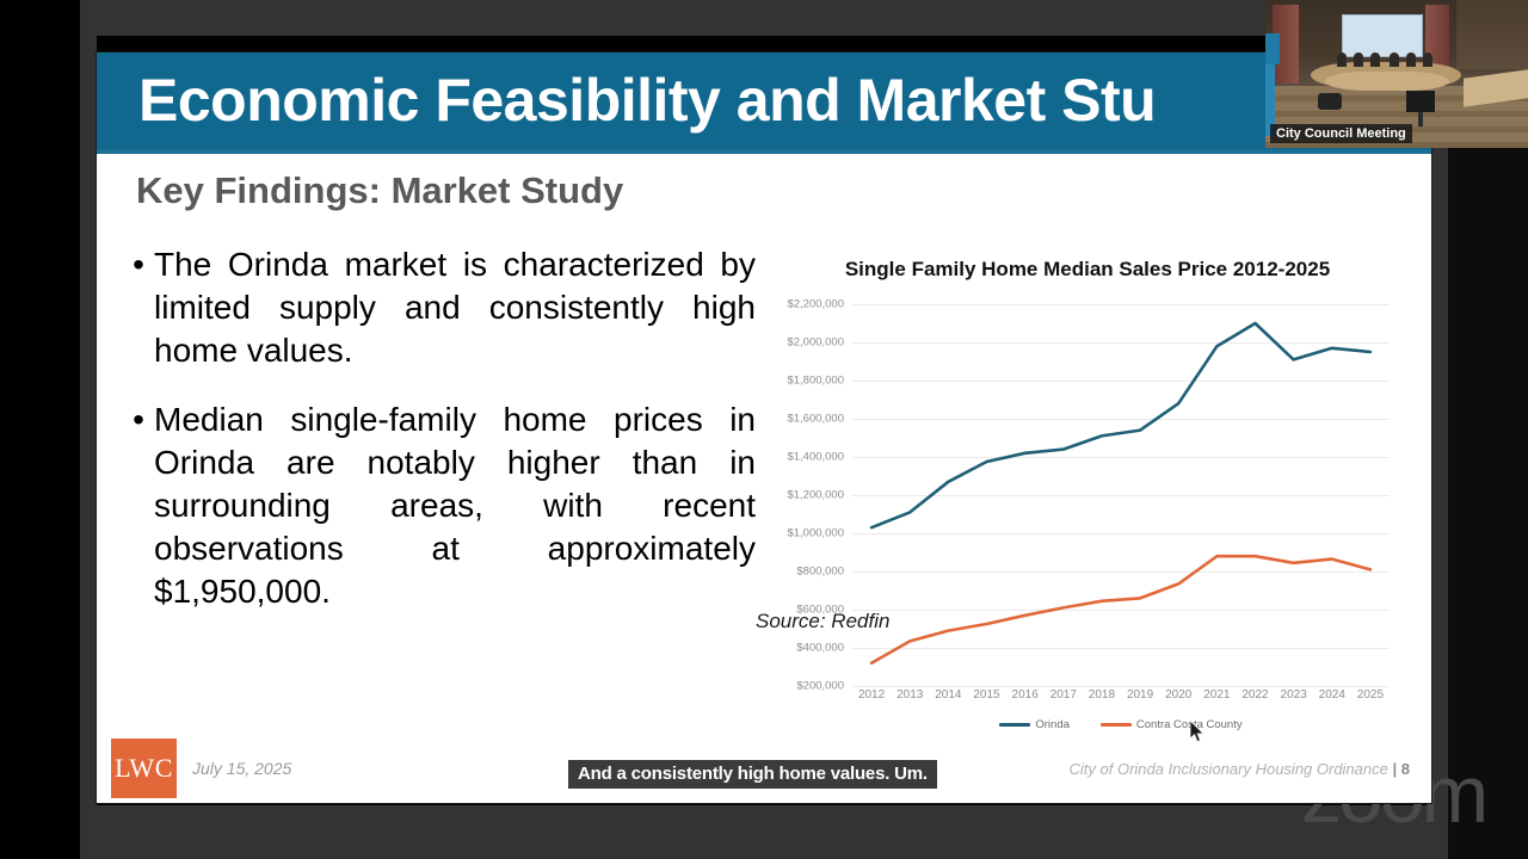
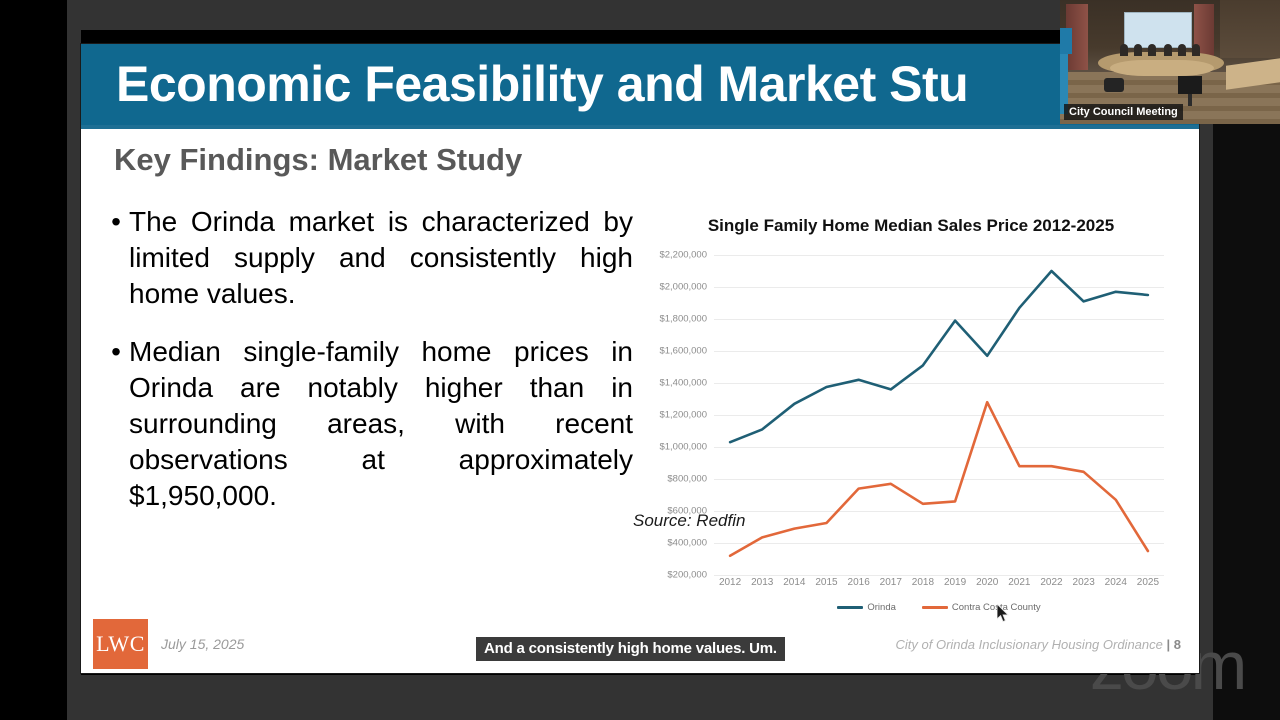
Contra Costa County/2016: $570000 -> $740000
Orinda/2017: $1440000 -> $1360000
Contra Costa County/2017: $610000 -> $770000
Orinda/2019: $1540000 -> $1790000
Orinda/2020: $1680000 -> $1570000
Contra Costa County/2020: $740000 -> $1280000
Orinda/2021: $1980000 -> $1870000
Contra Costa County/2024: $860000 -> $670000
Contra Costa County/2025: $810000 -> $350000
